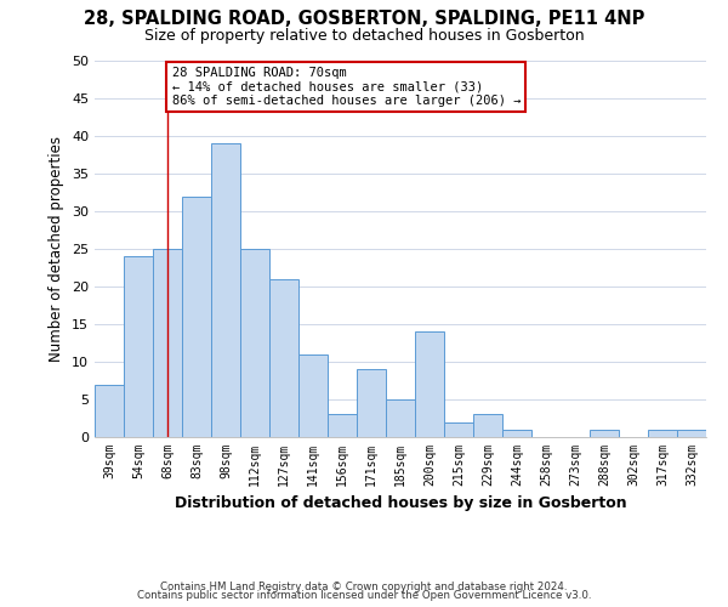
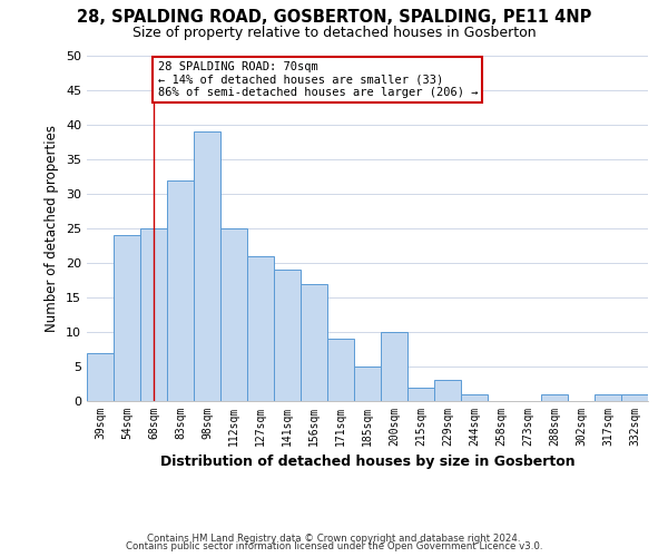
141sqm: 11 -> 19
156sqm: 3 -> 17
200sqm: 14 -> 10
